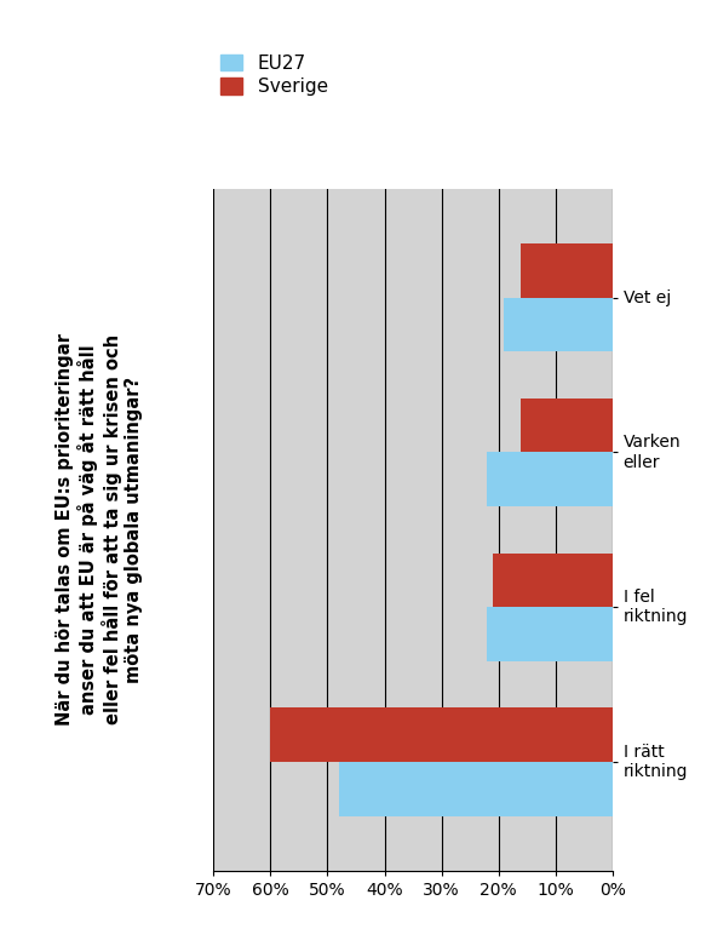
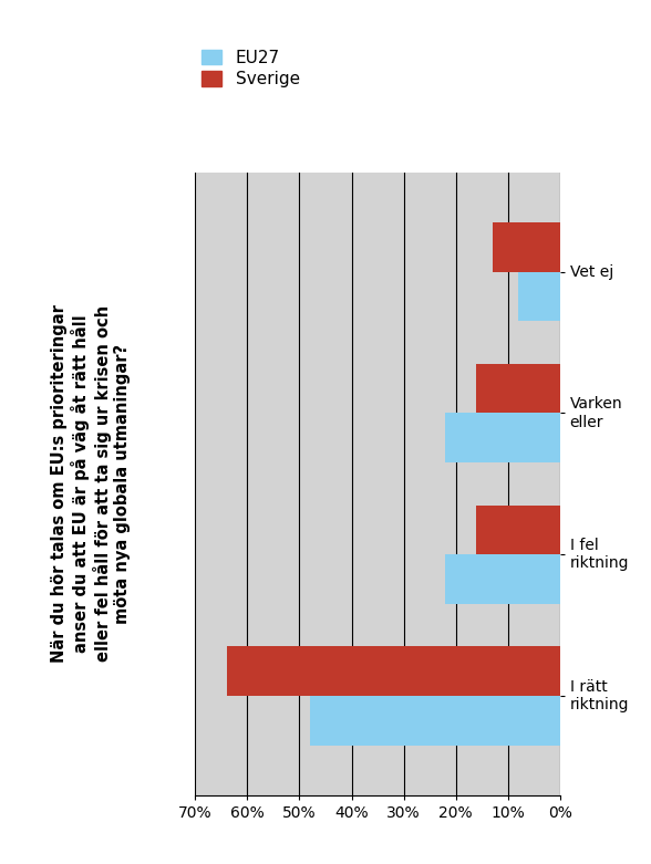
Sverige/Vet ej: 16% -> 13%
EU27/Vet ej: 19% -> 8%
Sverige/I fel riktning: 21% -> 16%
Sverige/I rätt riktning: 60% -> 64%
